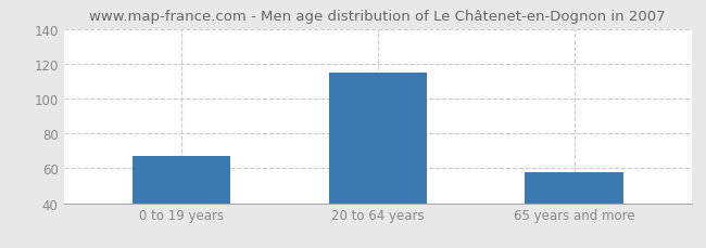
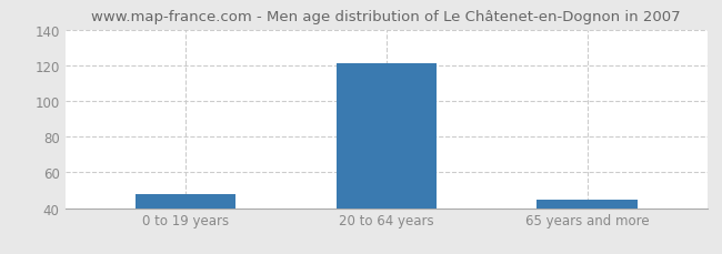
0 to 19 years: 67 -> 48
20 to 64 years: 115 -> 121
65 years and more: 58 -> 45
